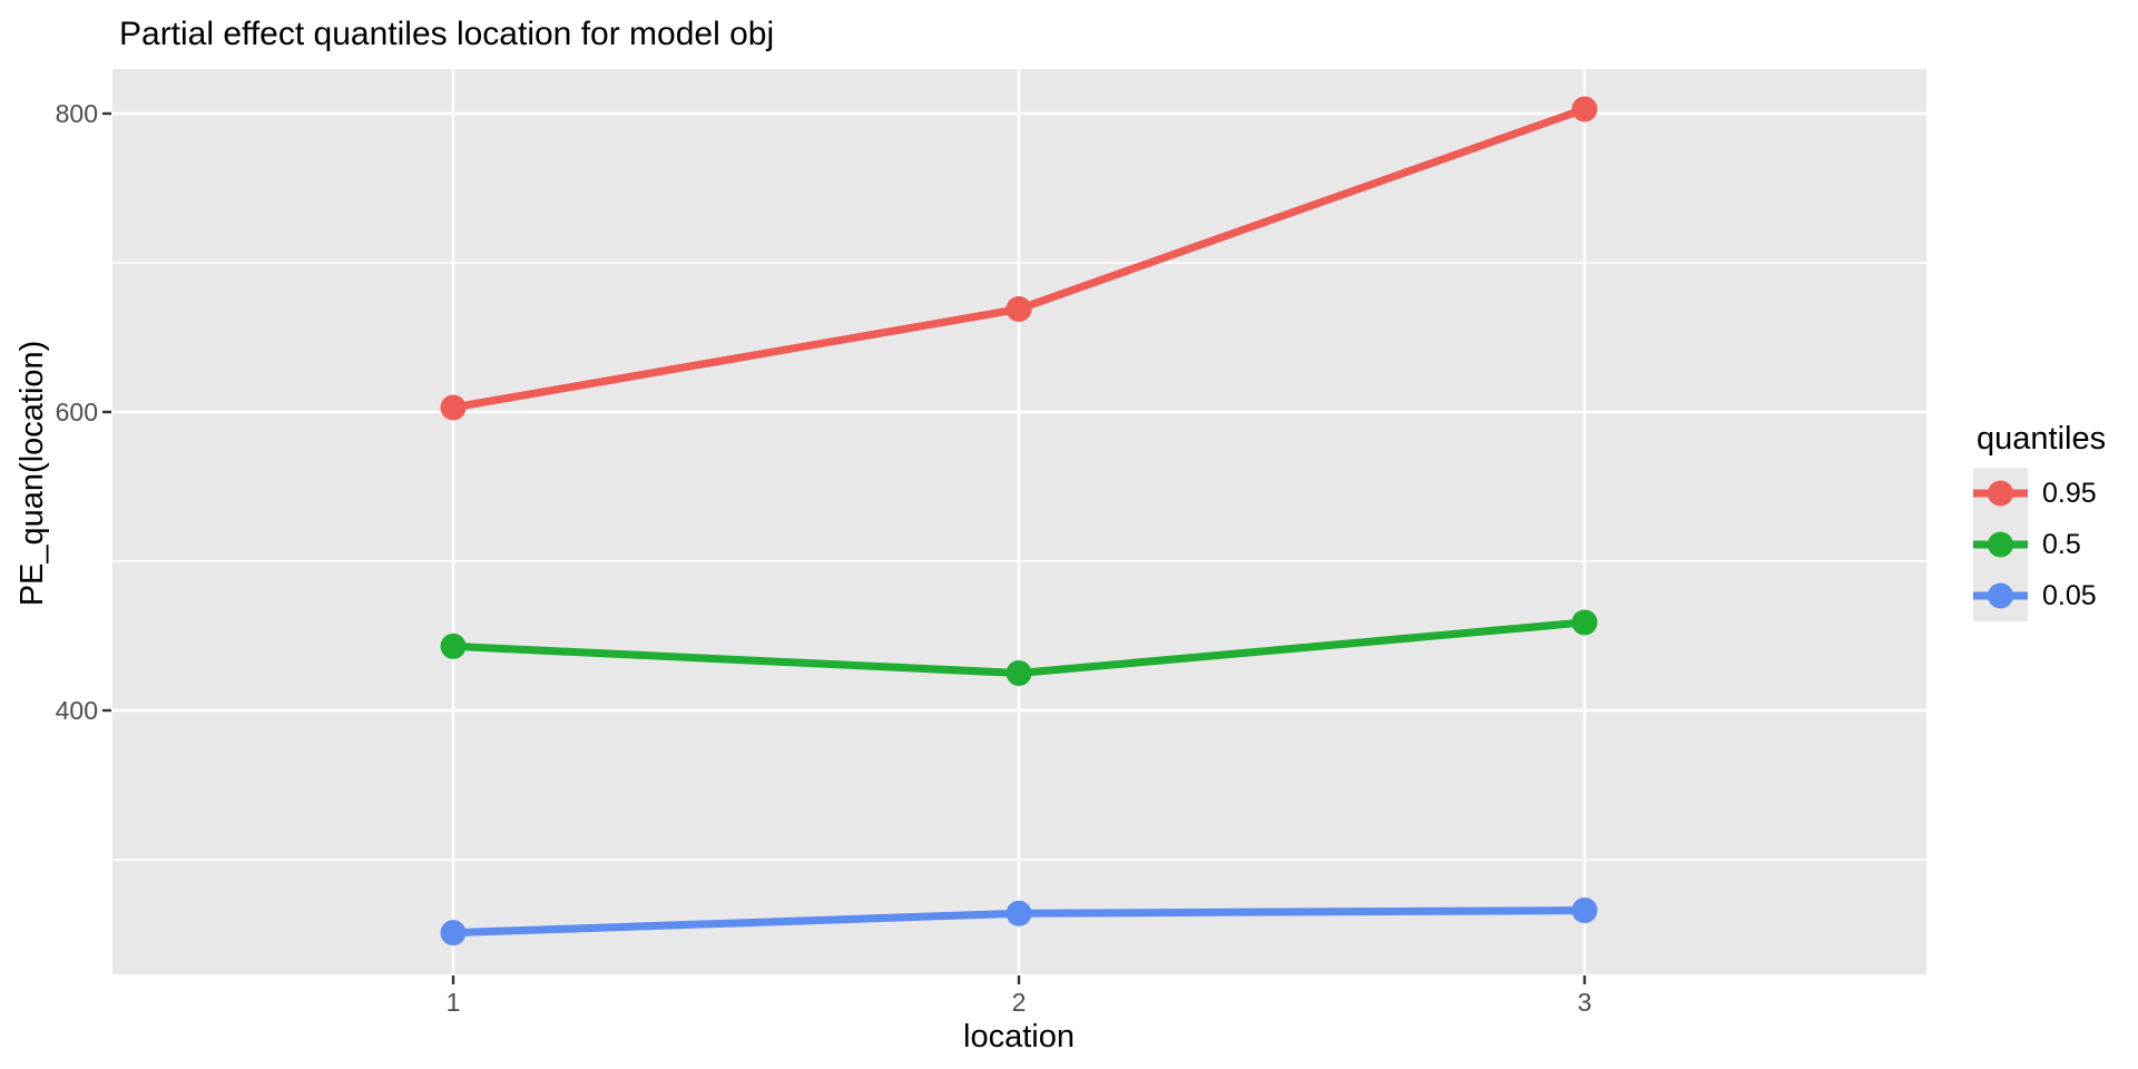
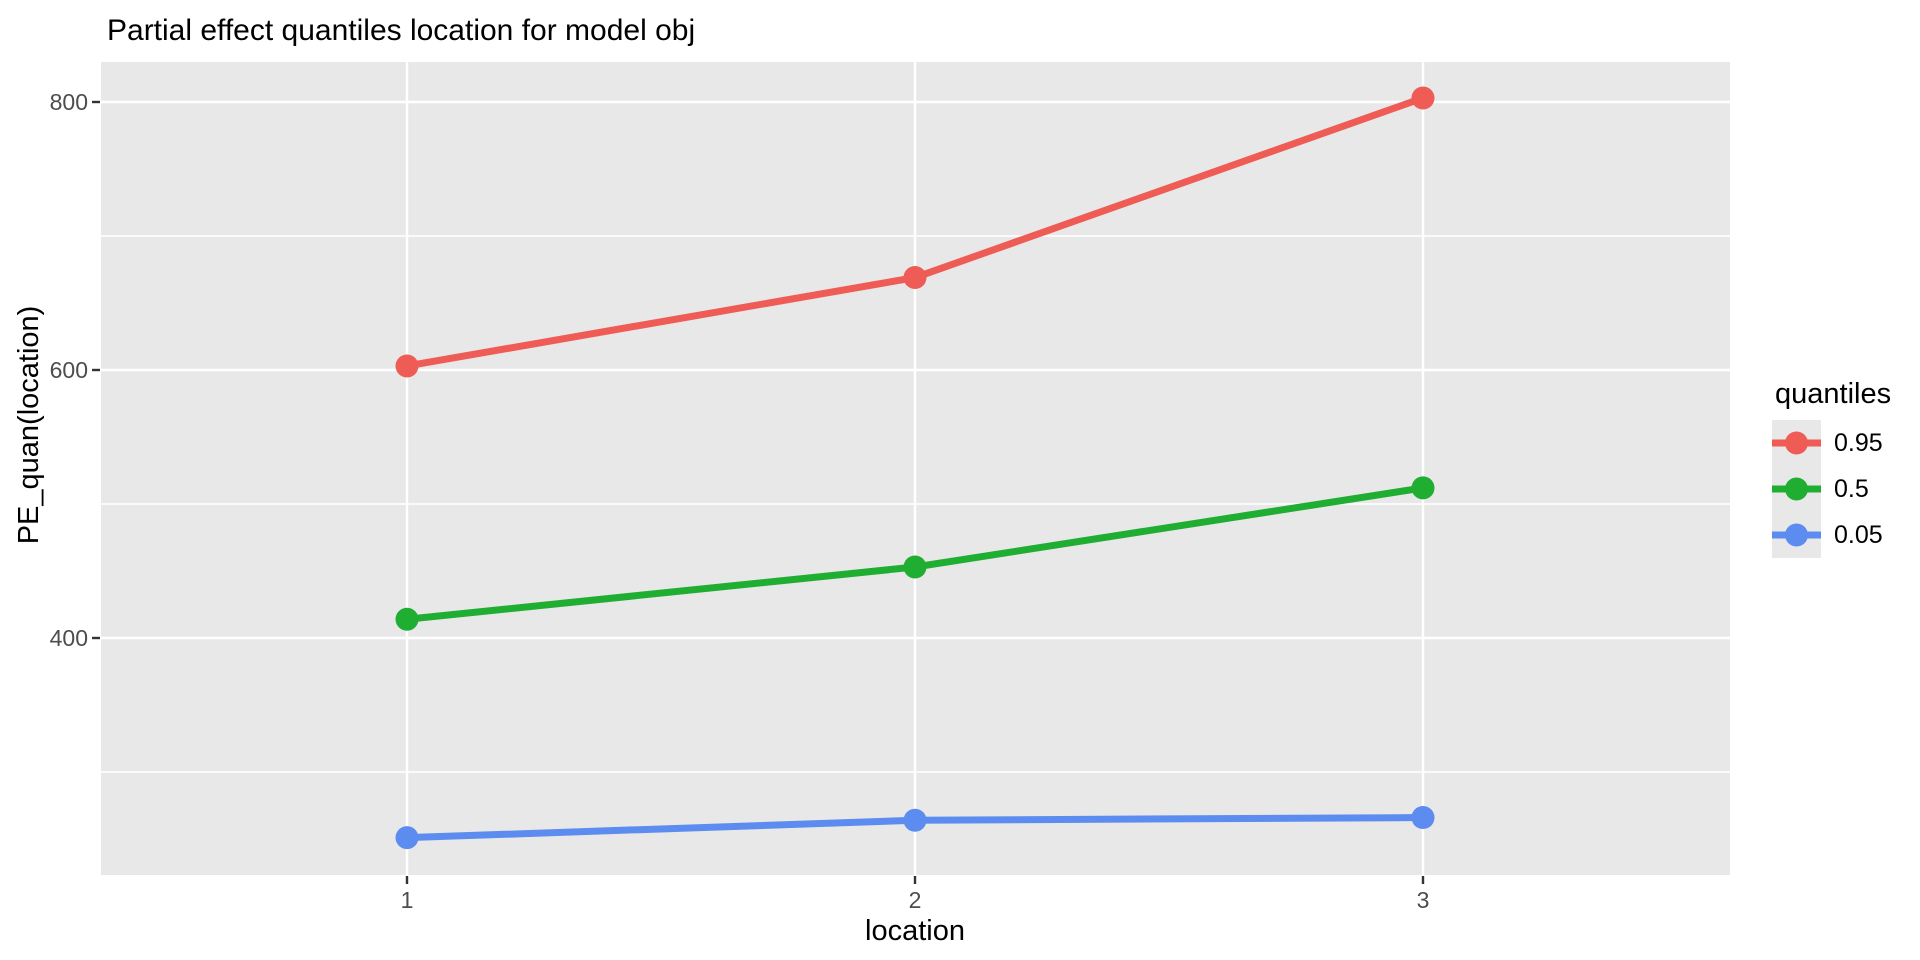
0.5/1: 443 -> 414
0.5/2: 425 -> 453
0.5/3: 459 -> 512
